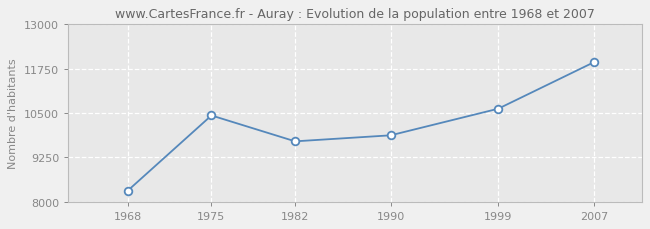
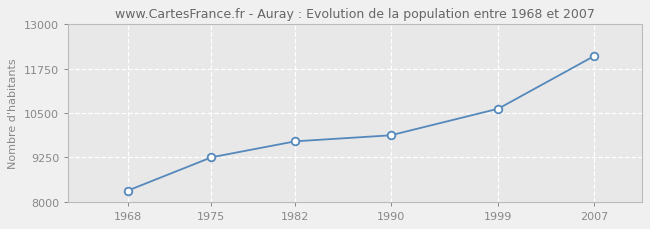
1975: 10430 -> 9250
2007: 11930 -> 12100
